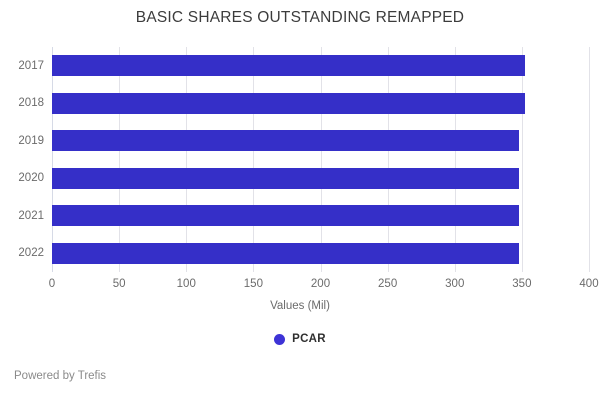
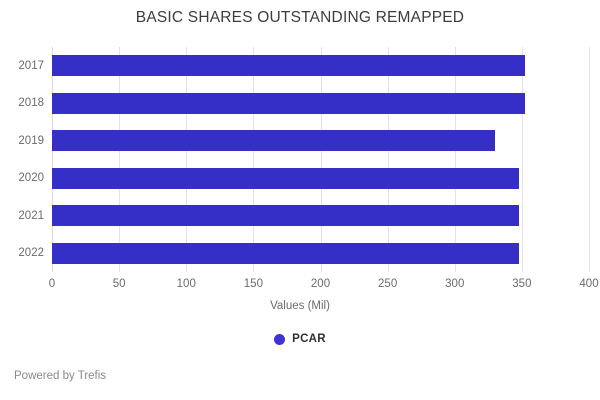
2019: 348 -> 330
